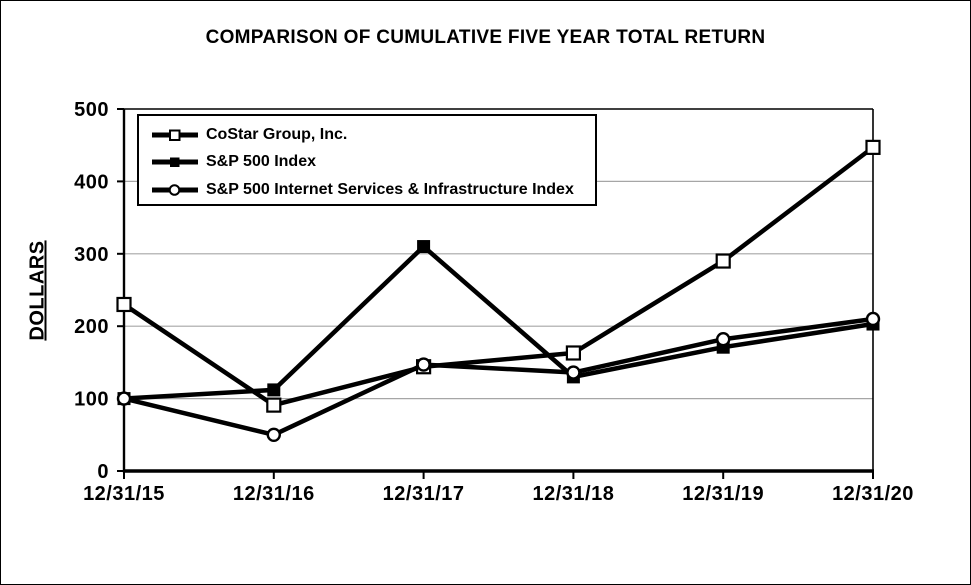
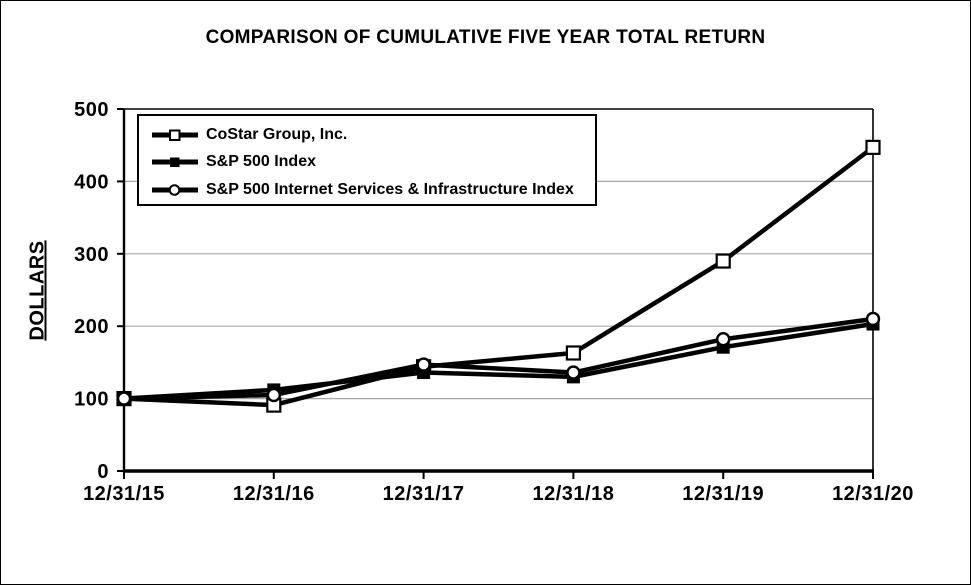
CoStar Group, Inc./12/31/15: 230 -> 100
S&P 500 Internet Services & Infrastructure Index/12/31/16: 50 -> 100
S&P 500 Index/12/31/17: 310 -> 140
